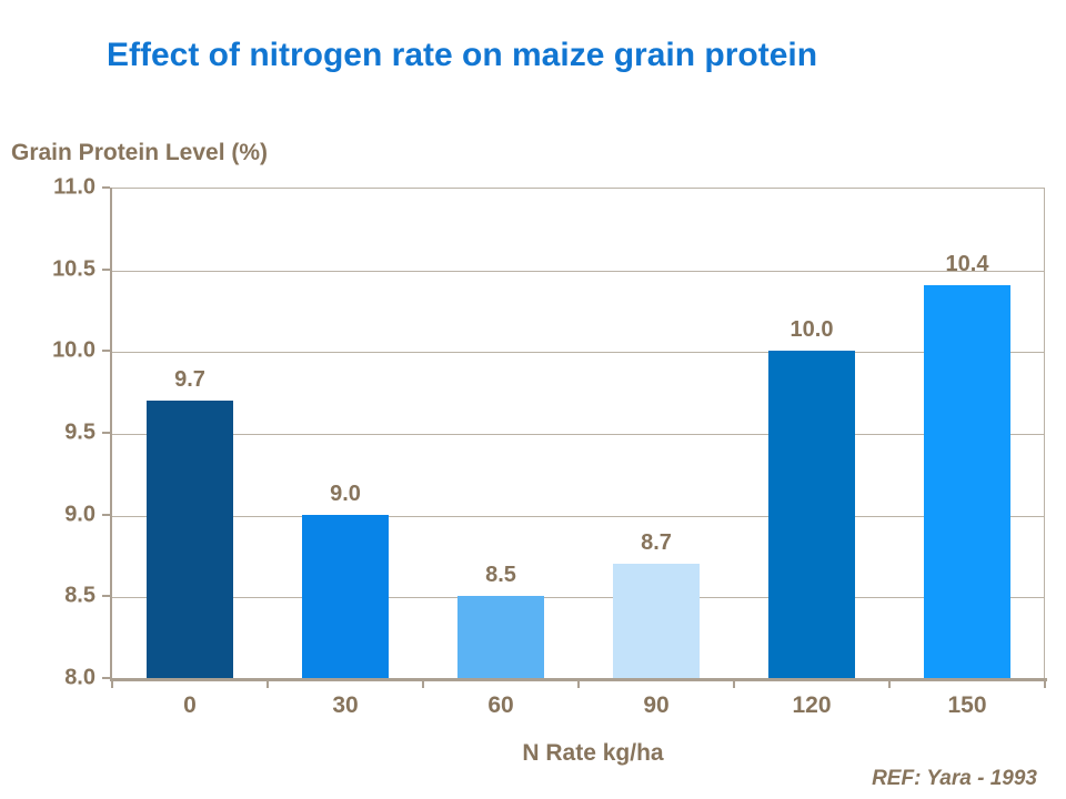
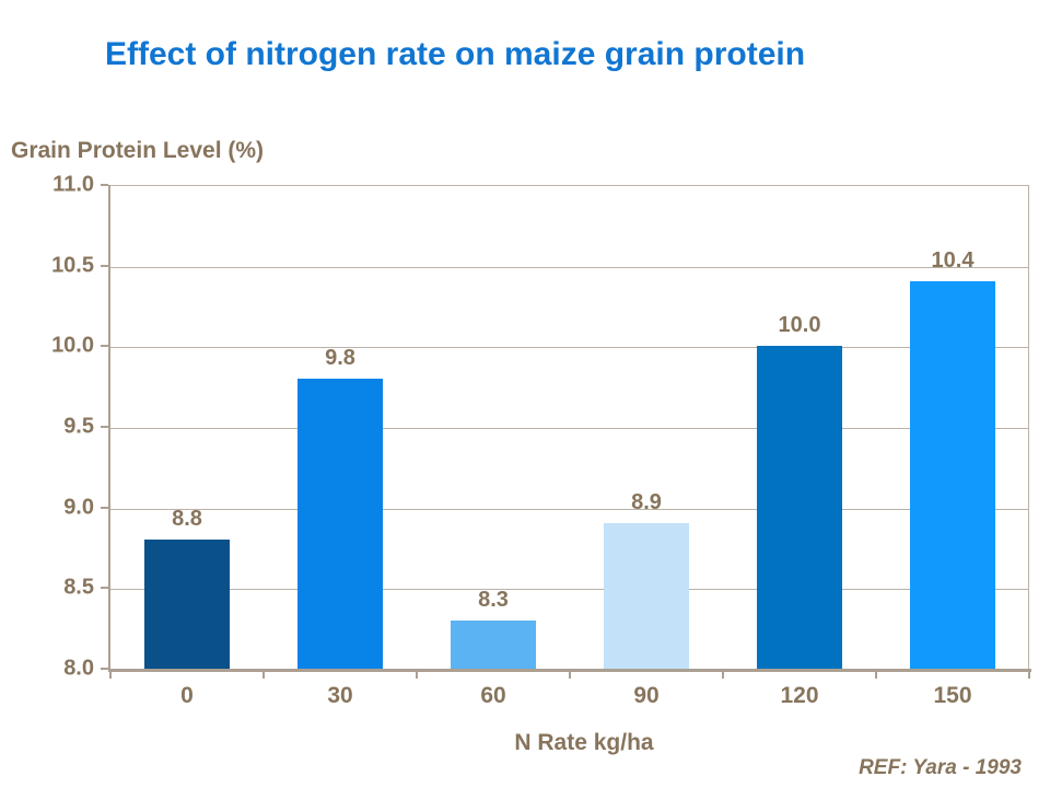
0: 9.7 -> 8.8
30: 9.0 -> 9.8
60: 8.5 -> 8.3
90: 8.7 -> 8.9
